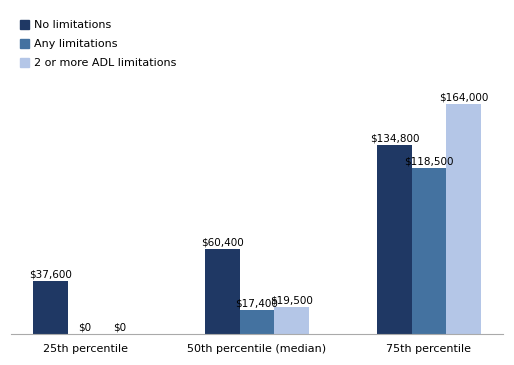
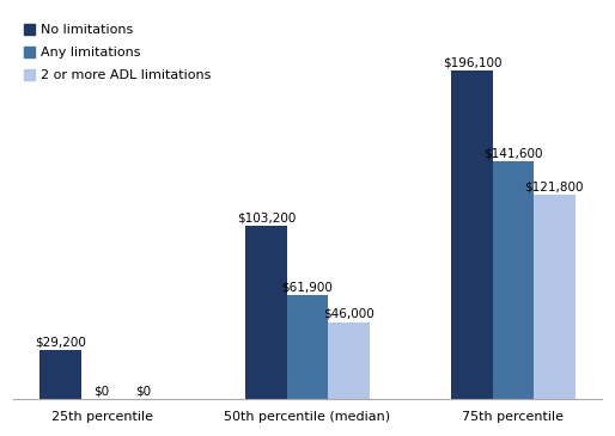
No limitations/25th percentile: $37,600 -> $29,200
No limitations/50th percentile (median): $60,400 -> $103,200
Any limitations/50th percentile (median): $17,400 -> $61,900
2 or more ADL limitations/50th percentile (median): $19,500 -> $46,000
No limitations/75th percentile: $134,800 -> $196,100
Any limitations/75th percentile: $118,500 -> $141,600
2 or more ADL limitations/75th percentile: $164,000 -> $121,800
